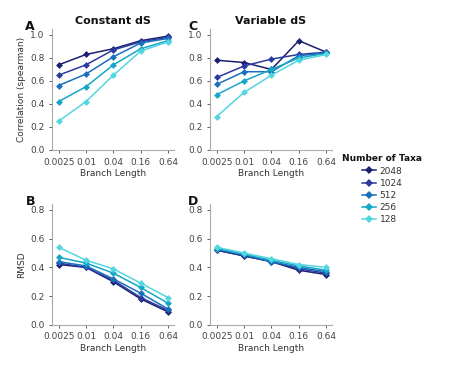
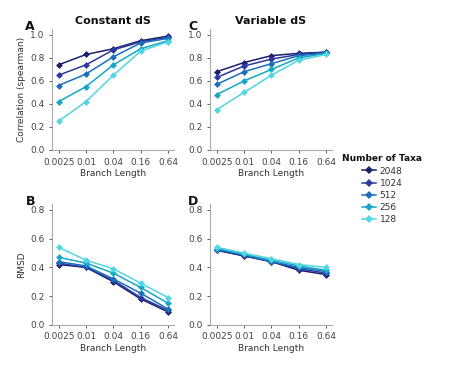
Variable dS/2048/0.0025: 0.78 -> 0.68
Variable dS/128/0.0025: 0.29 -> 0.35
Variable dS/2048/0.04: 0.70 -> 0.82
Variable dS/512/0.04: 0.68 -> 0.75
Variable dS/2048/0.16: 0.95 -> 0.84
